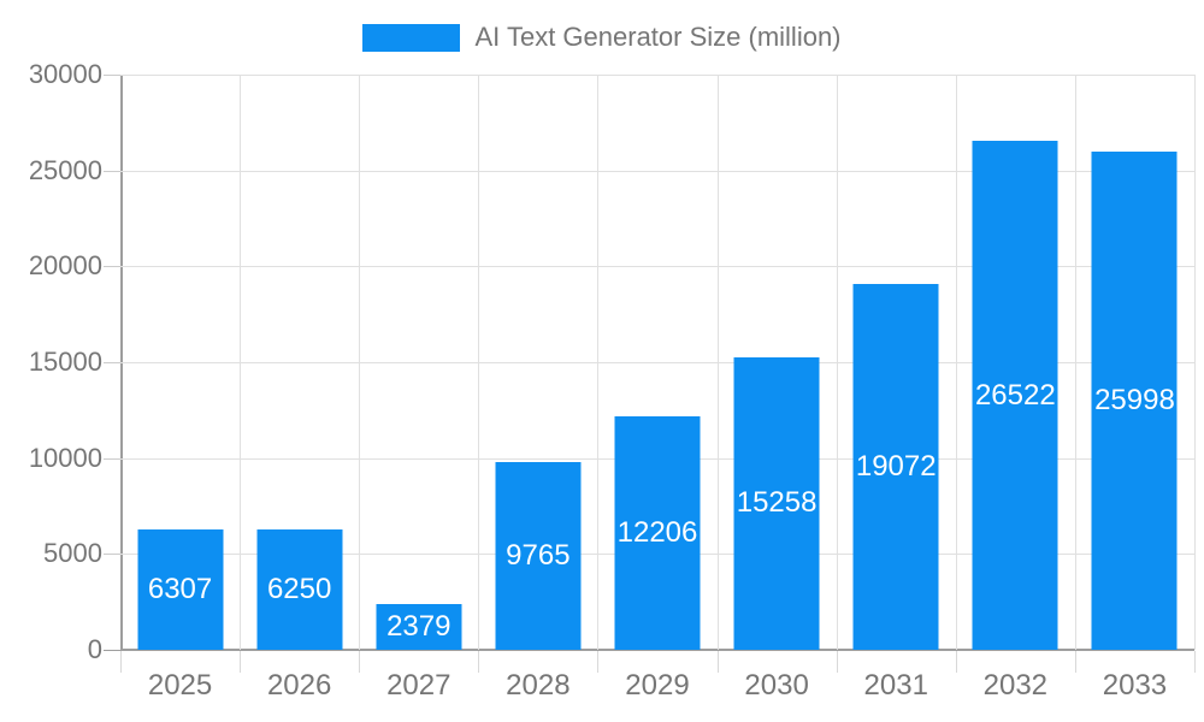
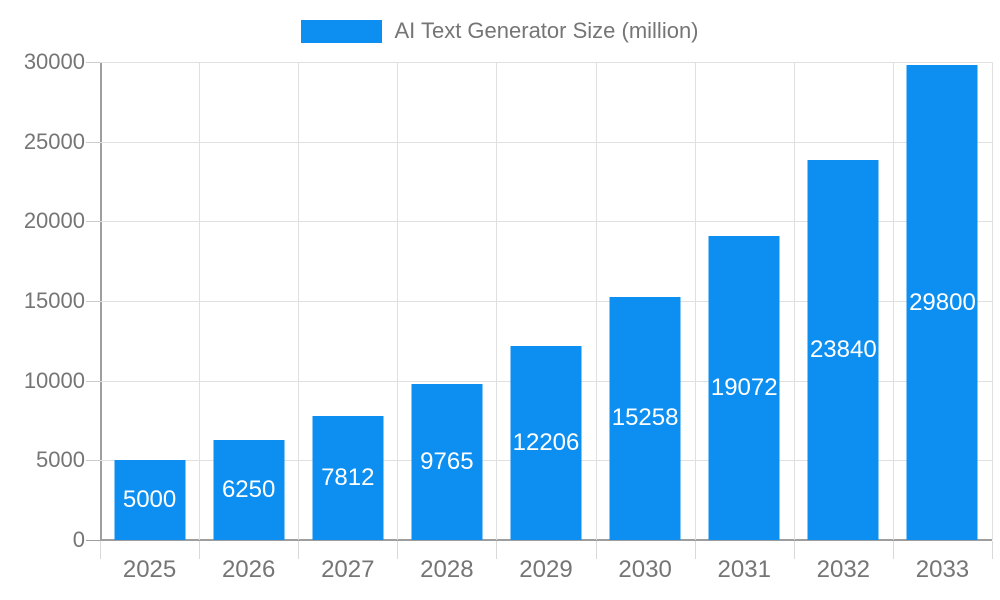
2025: 6307 -> 5000
2027: 2379 -> 7812
2032: 26522 -> 23840
2033: 25998 -> 29800
